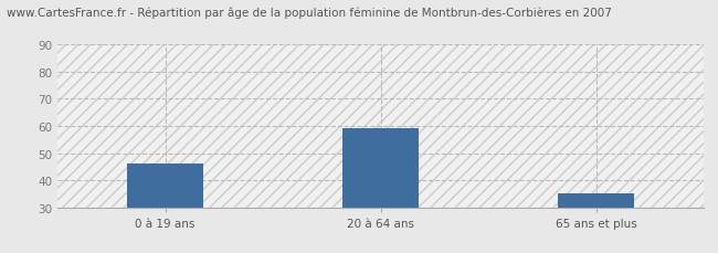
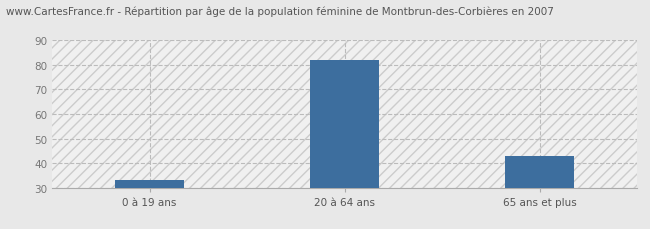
0 à 19 ans: 46 -> 33
20 à 64 ans: 59 -> 82
65 ans et plus: 35 -> 43
